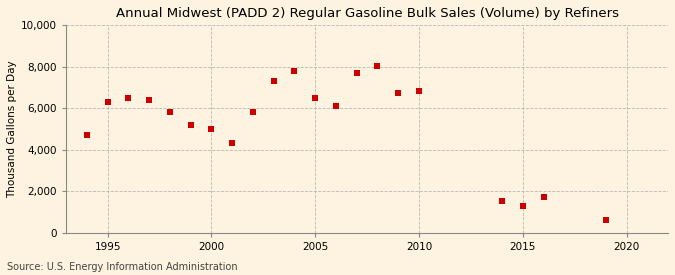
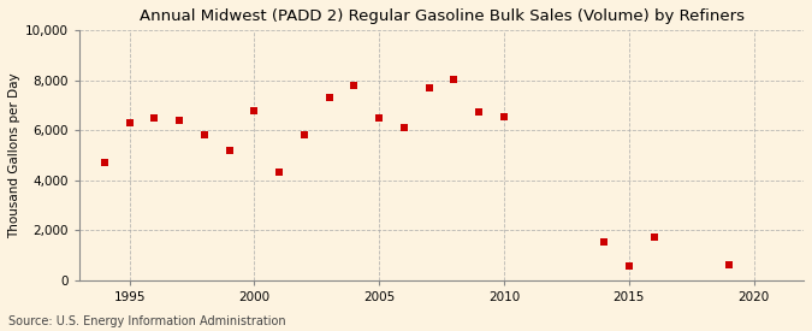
2000: 5,000 -> 6,800
2010: 6,850 -> 6,550
2015: 1,300 -> 550
